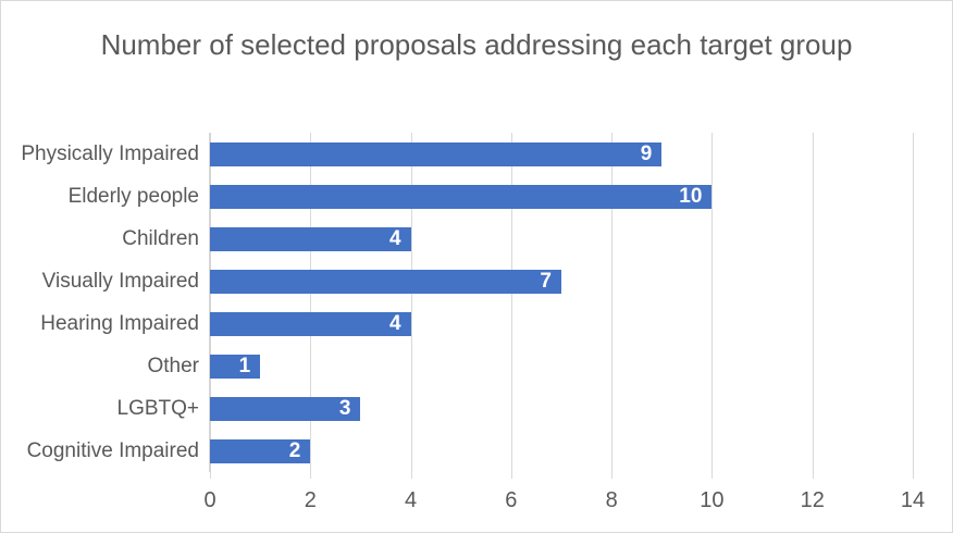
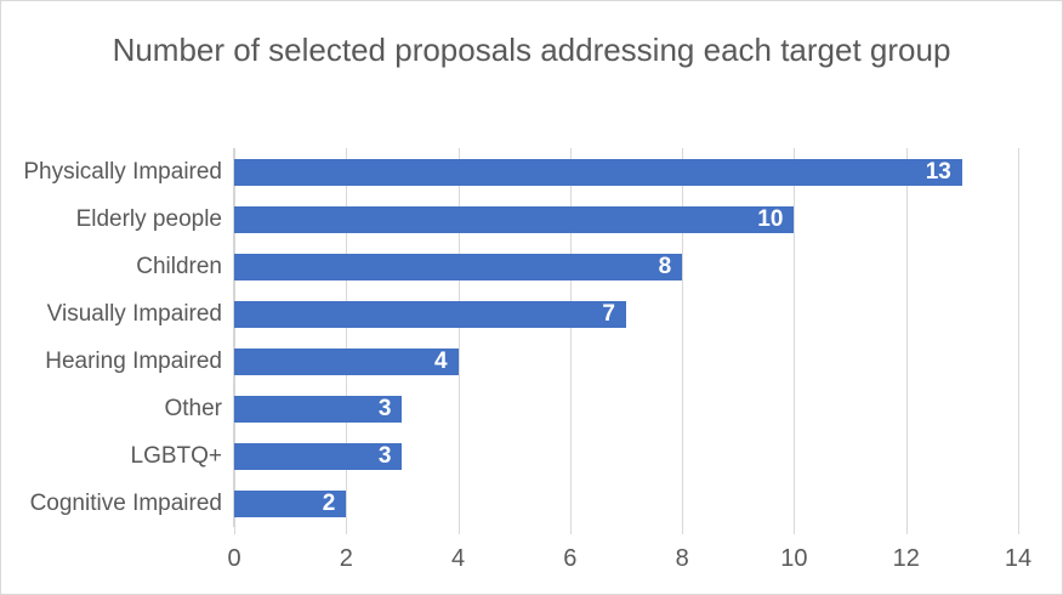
Physically Impaired: 9 -> 13
Children: 4 -> 8
Other: 1 -> 3
